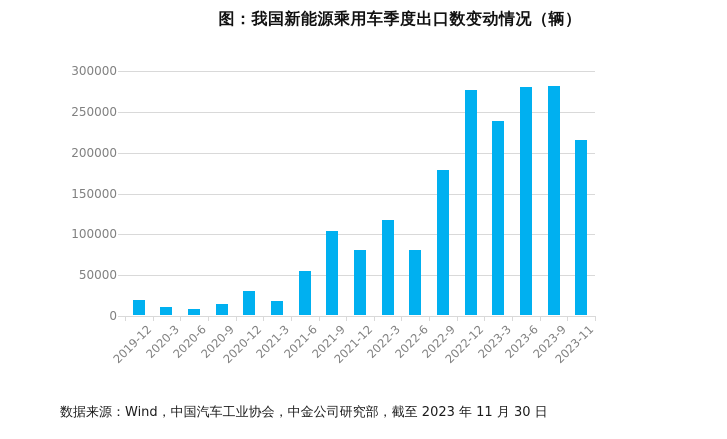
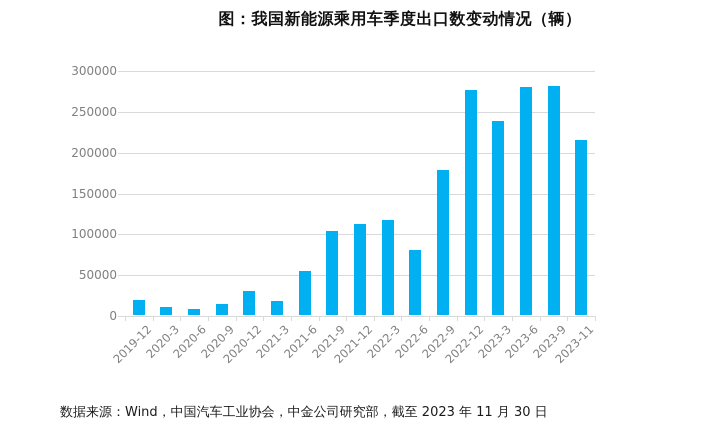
2021-12: 80000 -> 110000
